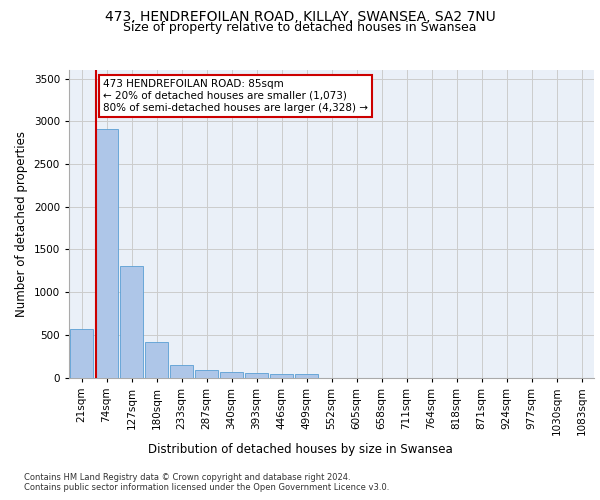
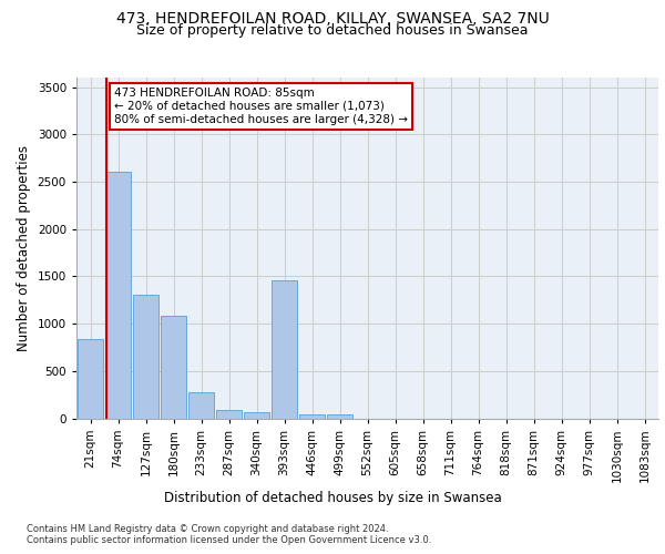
21sqm: 570 -> 840
74sqm: 2910 -> 2600
180sqm: 410 -> 1080
233sqm: 150 -> 280
393sqm: 60 -> 1460
